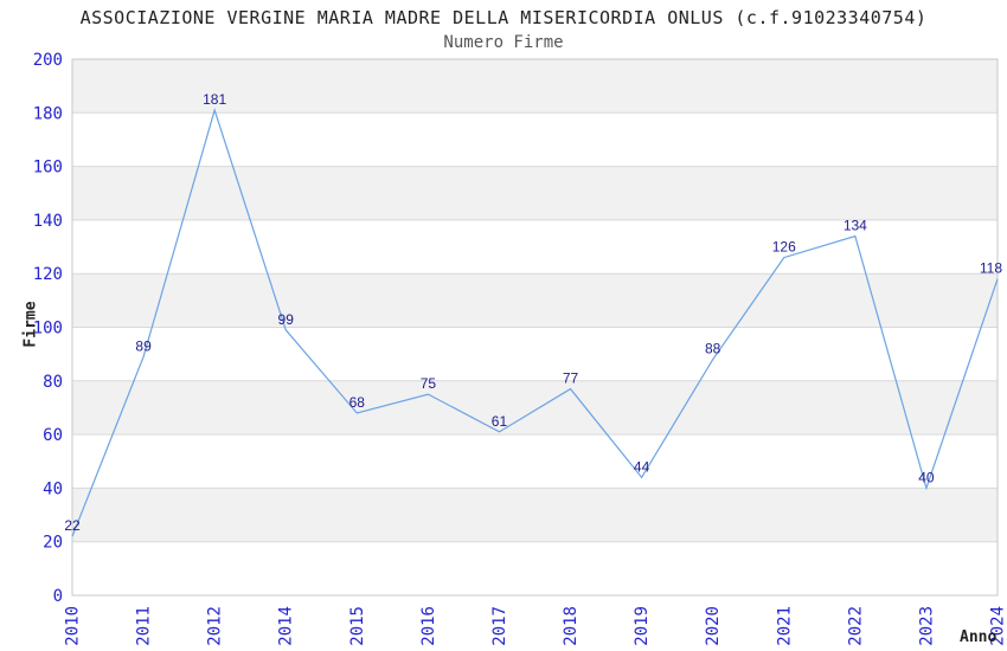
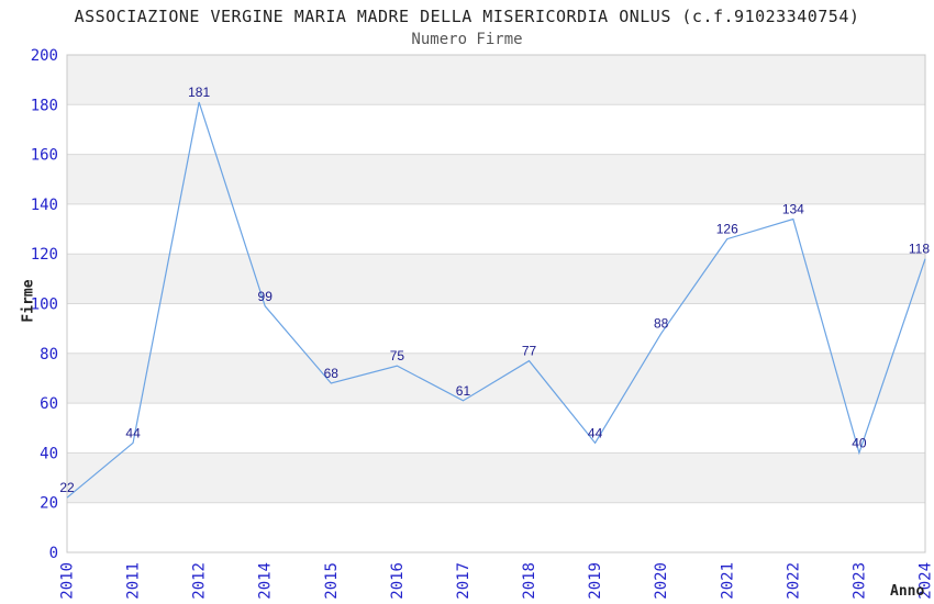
2011: 89 -> 44
